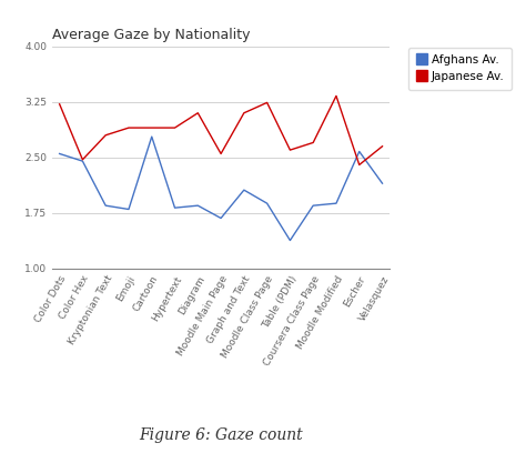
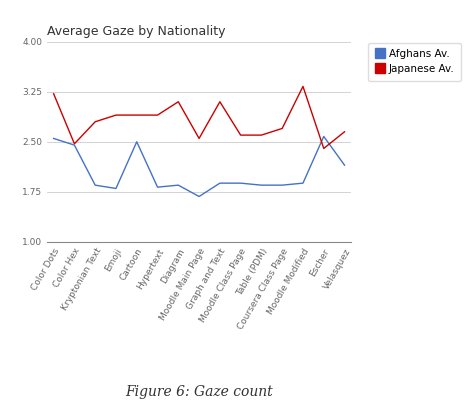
Afghans Av./Cartoon: 2.78 -> 2.50
Afghans Av./Graph and Text: 2.06 -> 1.88
Japanese Av./Moodle Class Page: 3.24 -> 2.60
Afghans Av./Table (PDM): 1.38 -> 1.85
